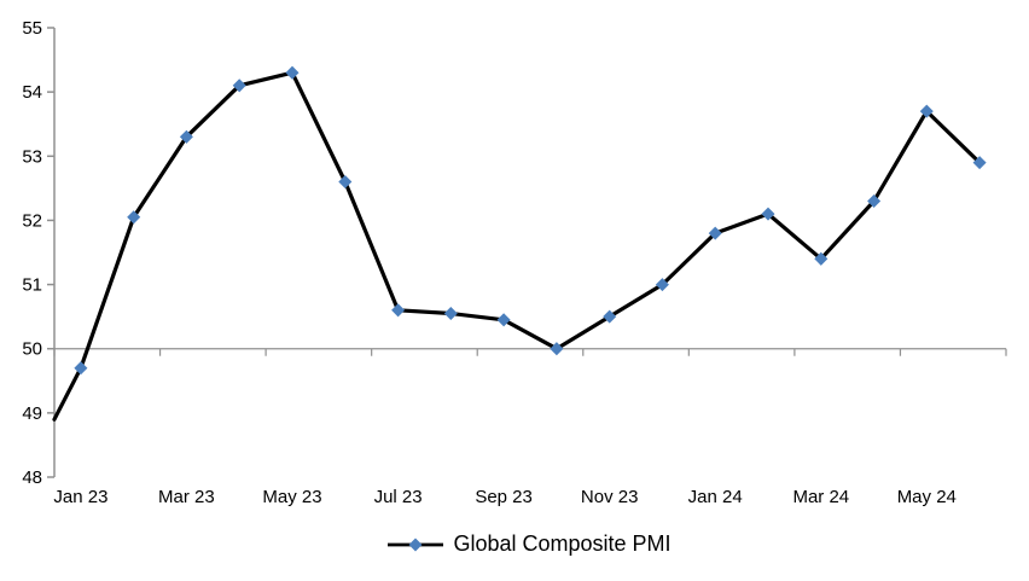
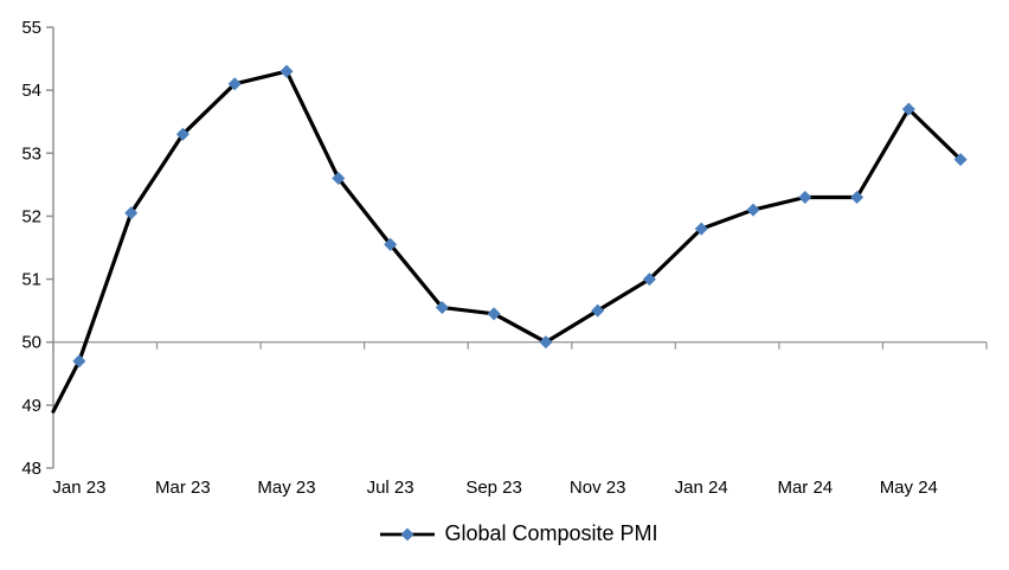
Jul 23: 50.6 -> 51.5
Mar 24: 51.4 -> 52.3
